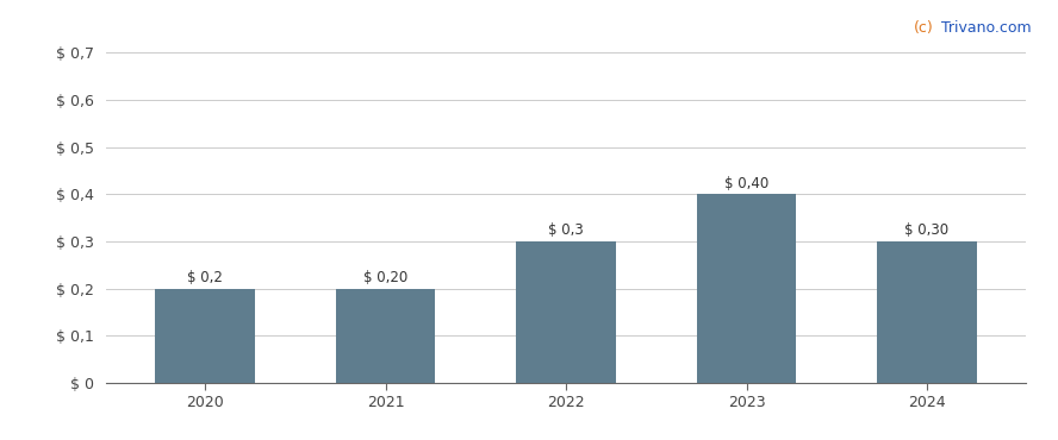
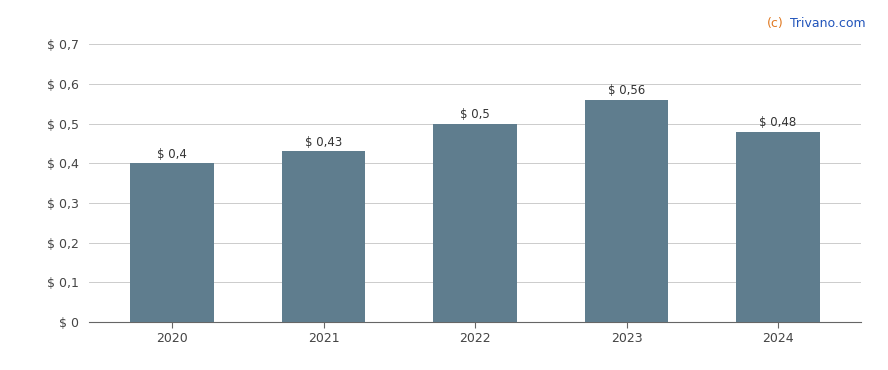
2020: 0,2 -> 0,4
2021: 0,20 -> 0,43
2022: 0,3 -> 0,5
2023: 0,40 -> 0,56
2024: 0,30 -> 0,48
